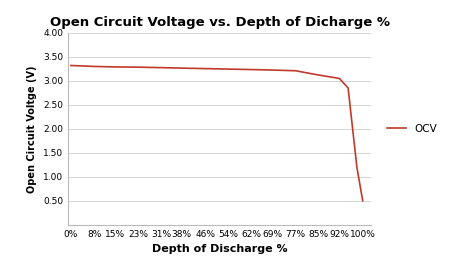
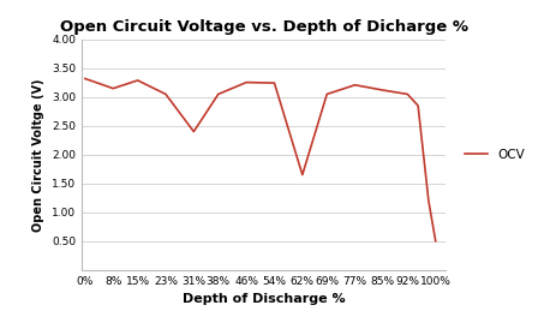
8%: 3.30 -> 3.15
23%: 3.29 -> 3.05
31%: 3.27 -> 2.40
38%: 3.27 -> 3.05
62%: 3.23 -> 1.65
69%: 3.23 -> 3.05
